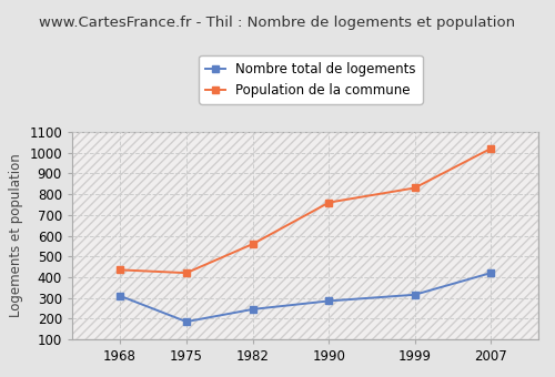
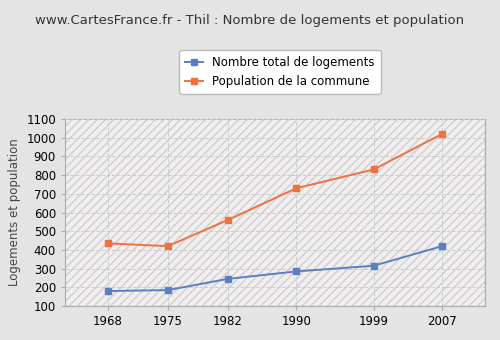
Nombre total de logements/1968: 310 -> 180
Population de la commune/1990: 760 -> 730
